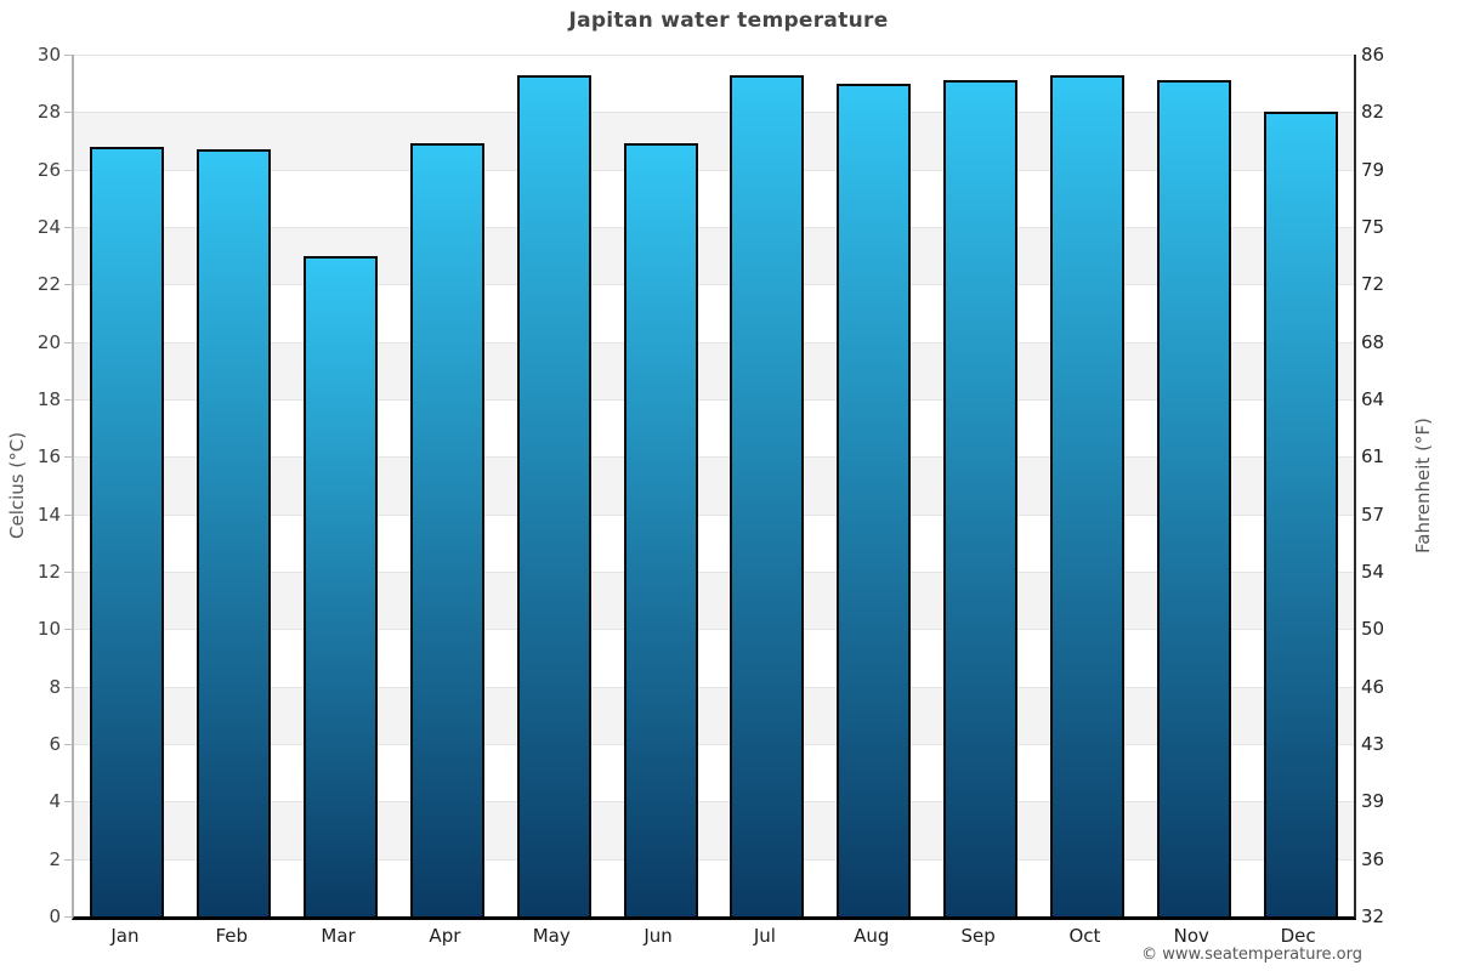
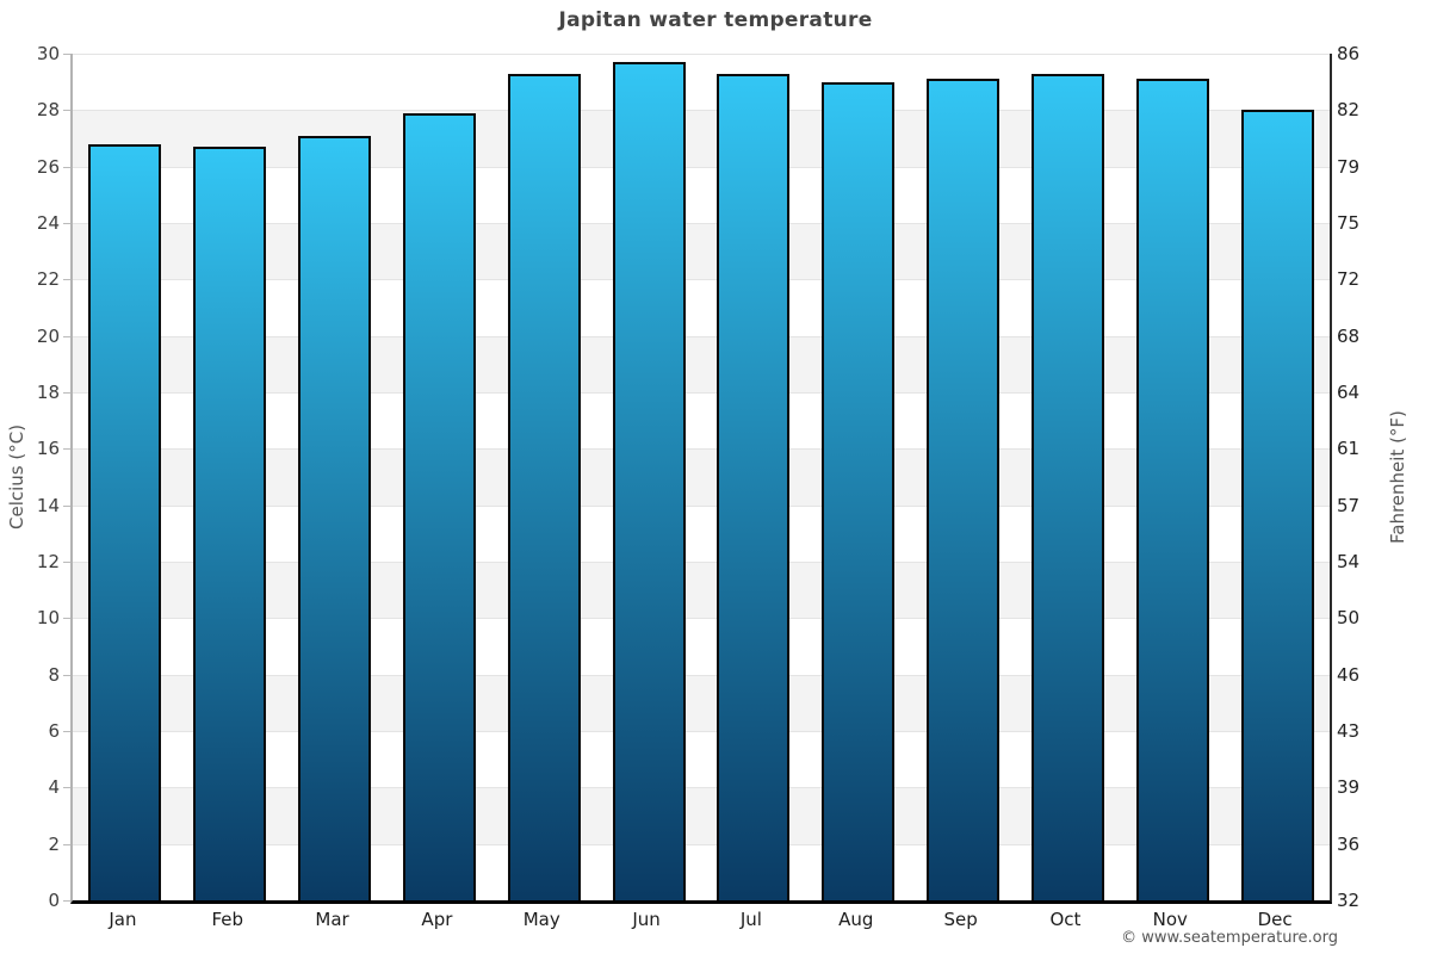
Mar: 23.0 -> 27.1
Apr: 26.9 -> 27.9
Jun: 26.9 -> 29.7
